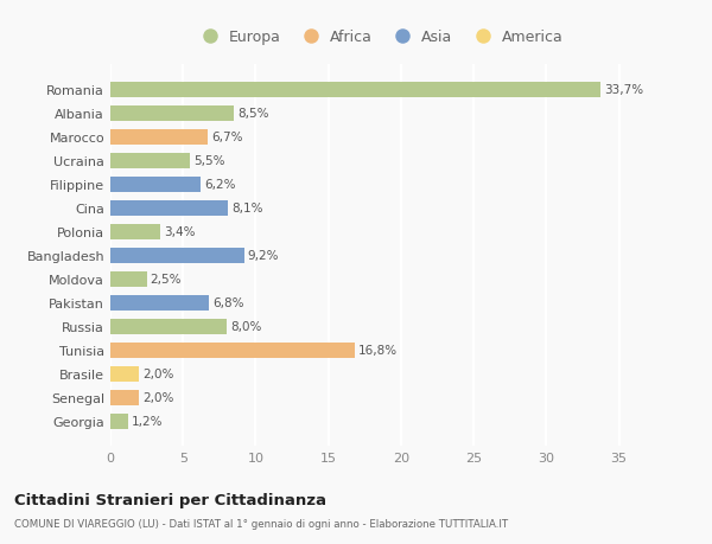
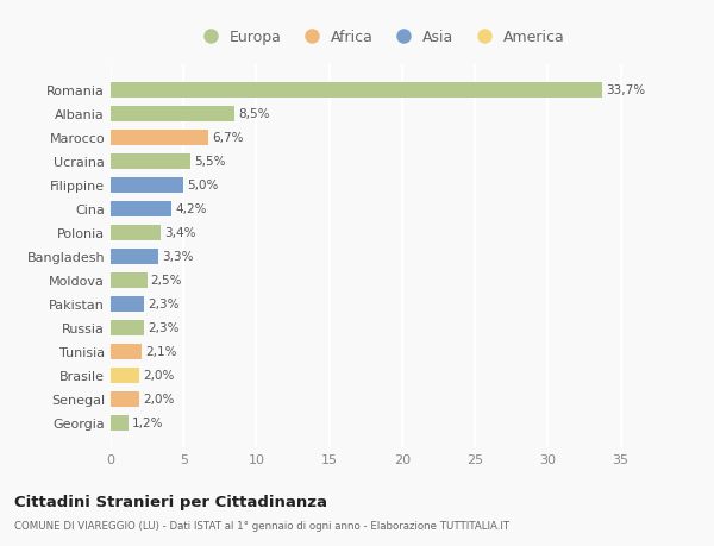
Filippine: 6,2% -> 5,0%
Cina: 8,1% -> 4,2%
Bangladesh: 9,2% -> 3,3%
Pakistan: 6,8% -> 2,3%
Russia: 8,0% -> 2,3%
Tunisia: 16,8% -> 2,1%
